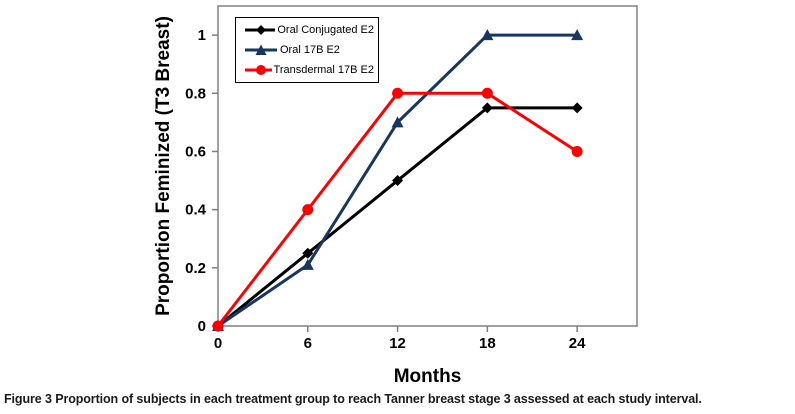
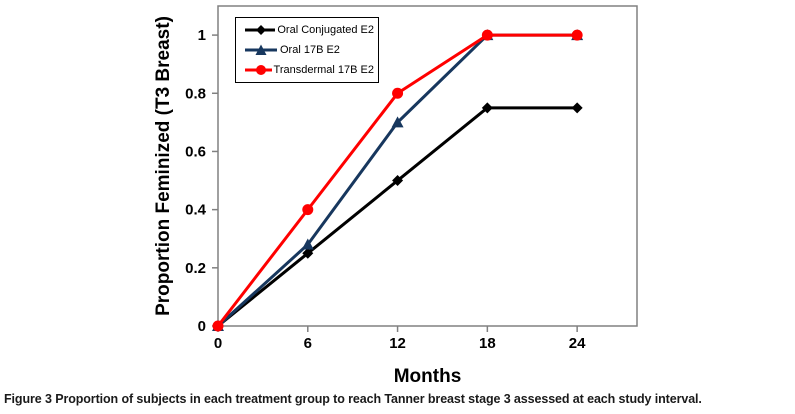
Oral 17B E2/6: 0.21 -> 0.28
Transdermal 17B E2/18: 0.8 -> 1.0
Transdermal 17B E2/24: 0.6 -> 1.0
